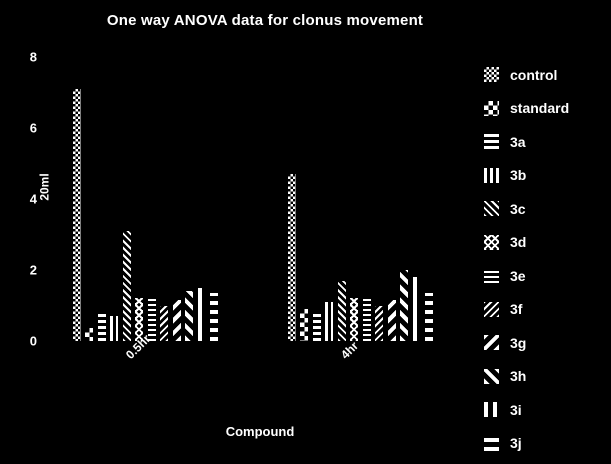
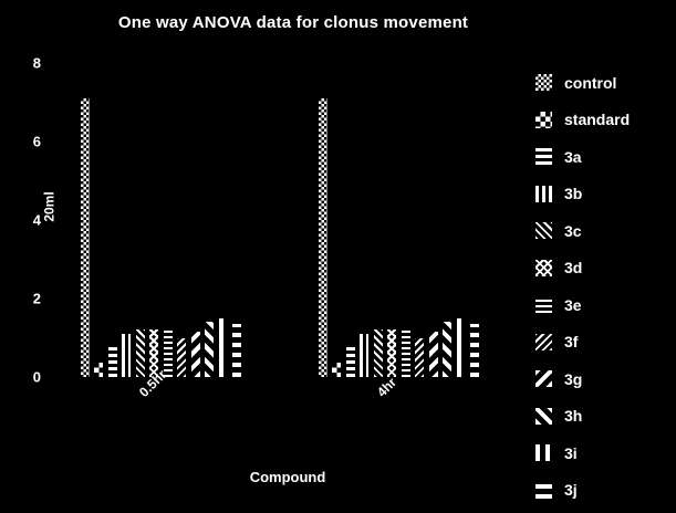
3b/0.5hr: 0.7 -> 1.1
3c/0.5hr: 3.1 -> 1.2
control/4hr: 4.7 -> 7.1
standard/4hr: 0.9 -> 0.4
3c/4hr: 1.7 -> 1.2
3h/4hr: 2.0 -> 1.4
3i/4hr: 1.8 -> 1.5
